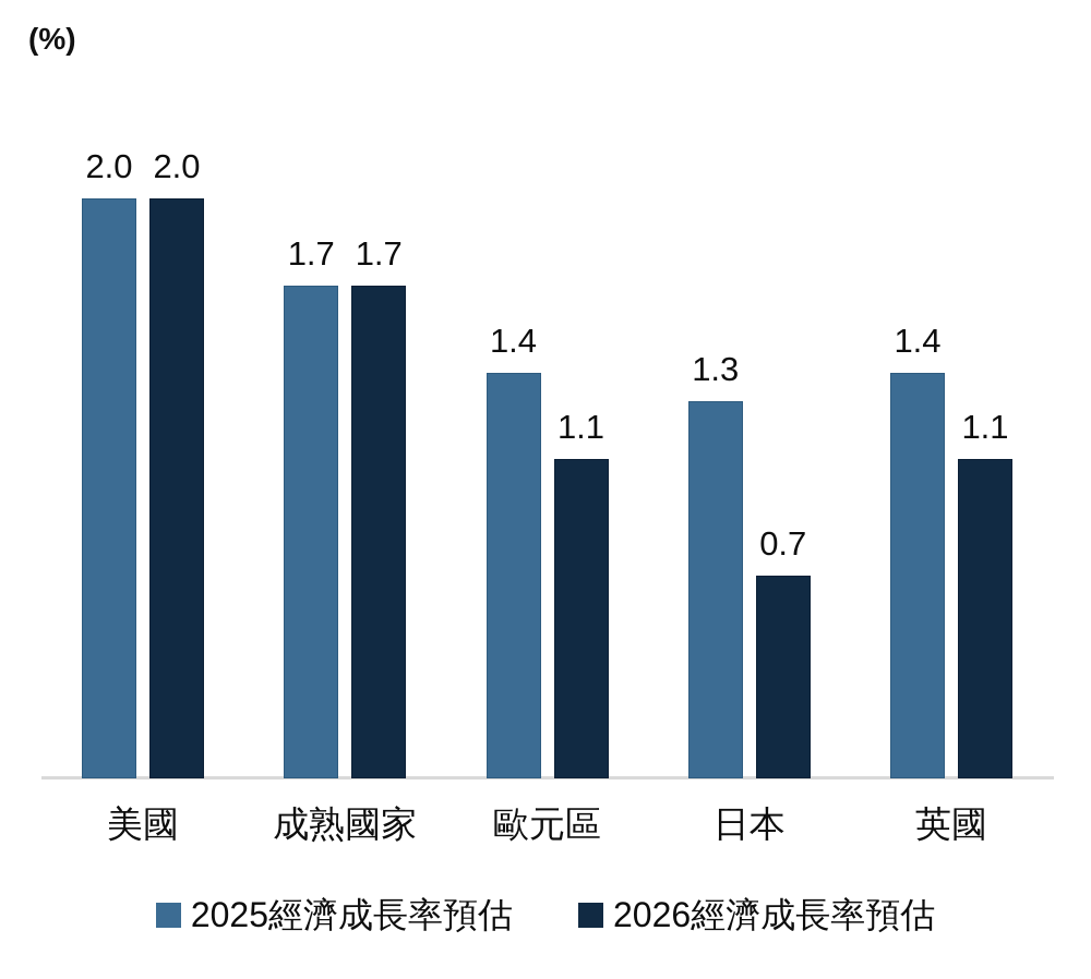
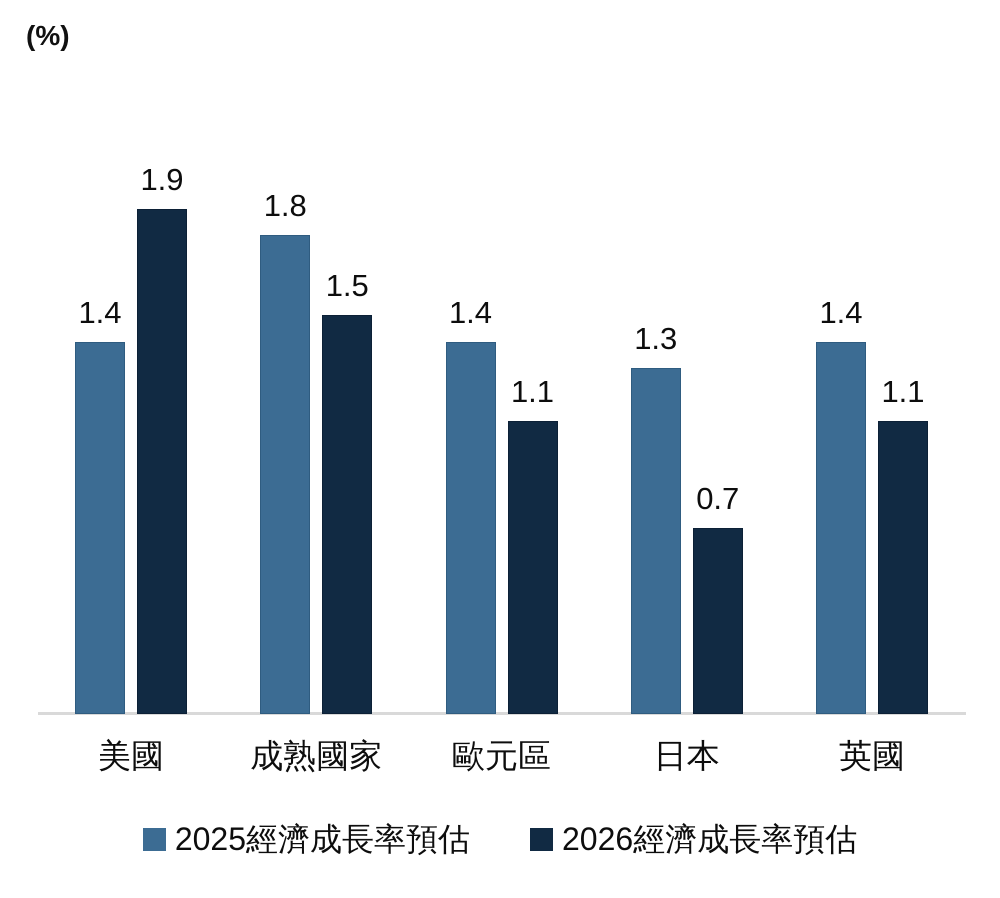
2025經濟成長率預估/美國: 2.0 -> 1.4
2026經濟成長率預估/美國: 2.0 -> 1.9
2025經濟成長率預估/成熟國家: 1.7 -> 1.8
2026經濟成長率預估/成熟國家: 1.7 -> 1.5
